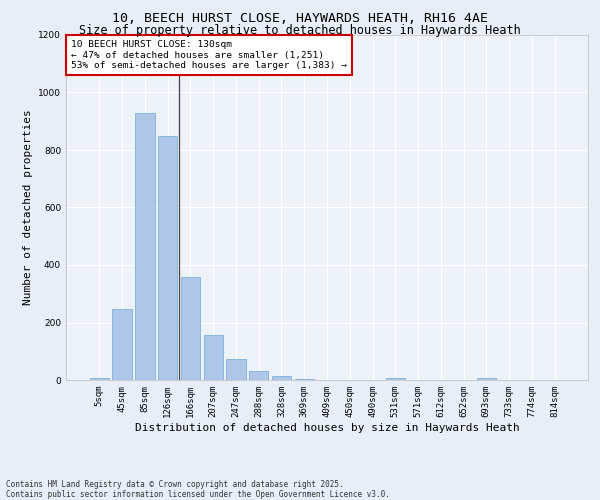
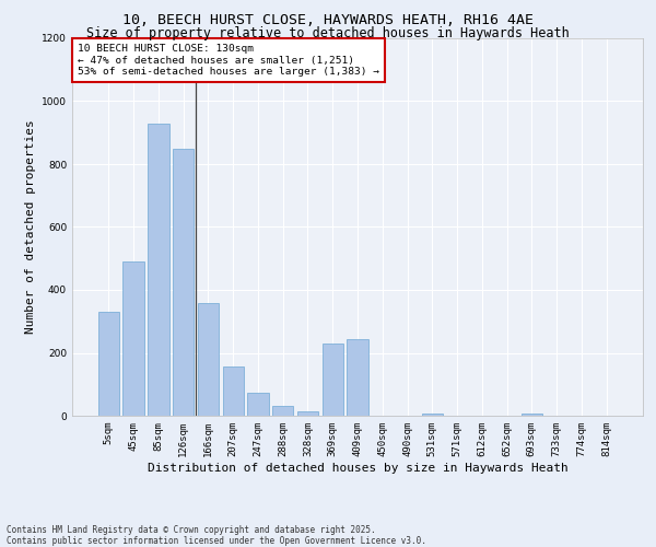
5sqm: 8 -> 330
45sqm: 248 -> 490
369sqm: 3 -> 230
409sqm: 1 -> 245
